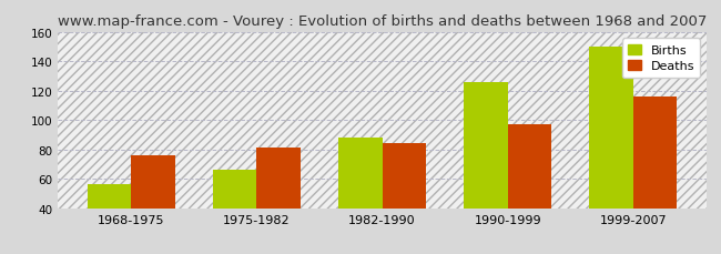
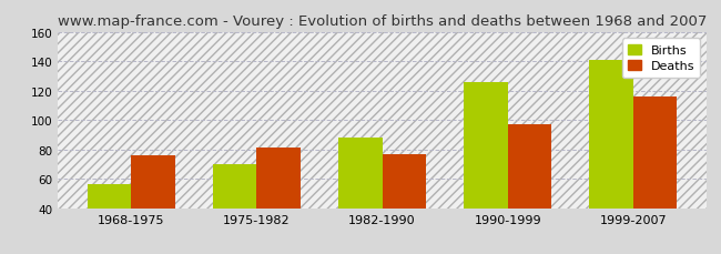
Births/1975-1982: 66 -> 70
Deaths/1982-1990: 84 -> 77
Births/1999-2007: 150 -> 141
